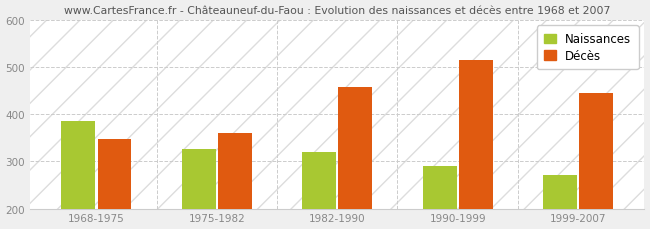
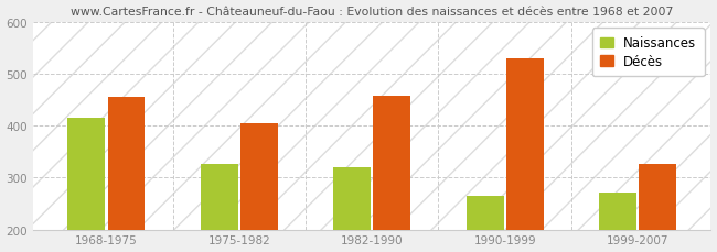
Naissances/1968-1975: 385 -> 415
Décès/1968-1975: 348 -> 455
Décès/1975-1982: 360 -> 405
Naissances/1990-1999: 290 -> 265
Décès/1990-1999: 514 -> 530
Décès/1999-2007: 445 -> 325
